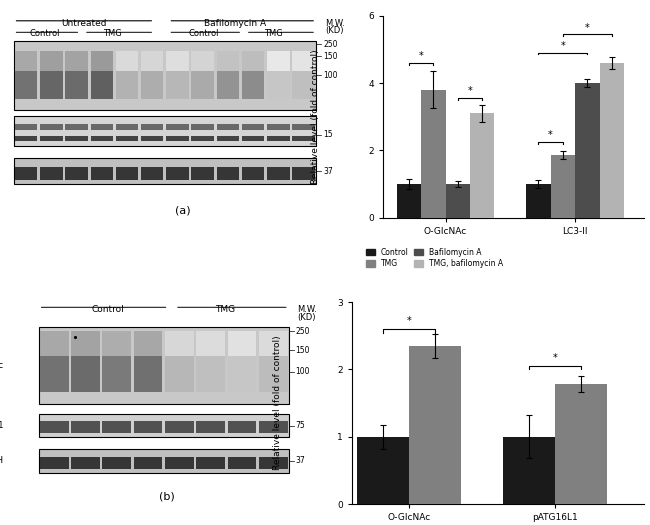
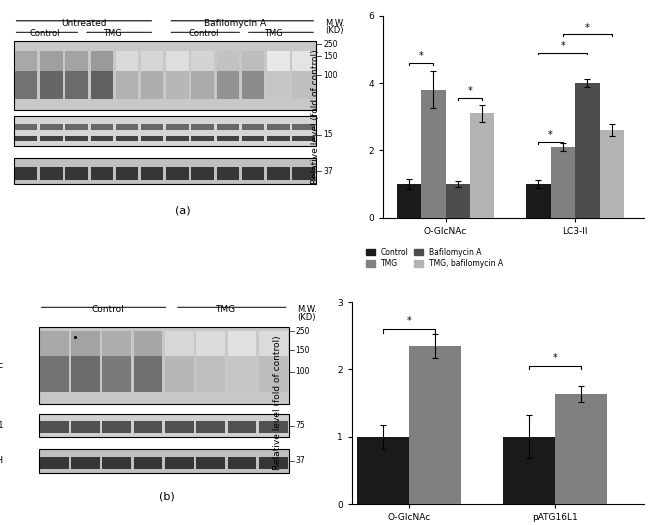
TMG/LC3-II: 1.85 -> 2.10
TMG, bafilomycin A/LC3-II: 4.6 -> 2.6
TMG/pATG16L1: 1.78 -> 1.64
